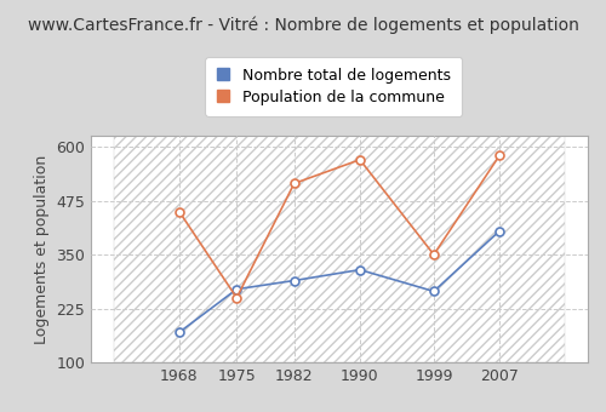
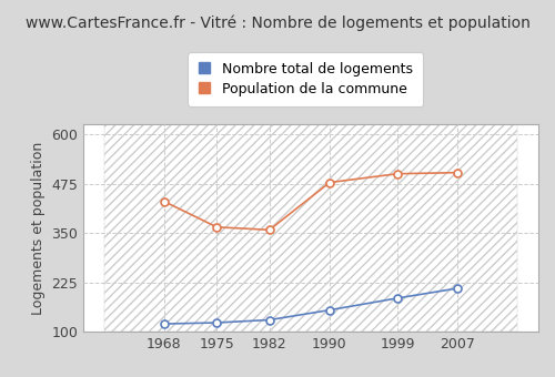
Nombre total de logements/1968: 170 -> 120
Population de la commune/1968: 450 -> 430
Nombre total de logements/1975: 270 -> 123
Population de la commune/1975: 250 -> 365
Nombre total de logements/1982: 290 -> 130
Population de la commune/1982: 515 -> 358
Nombre total de logements/1990: 315 -> 155
Population de la commune/1990: 570 -> 478
Nombre total de logements/1999: 265 -> 185
Population de la commune/1999: 350 -> 500
Nombre total de logements/2007: 405 -> 210
Population de la commune/2007: 580 -> 503
